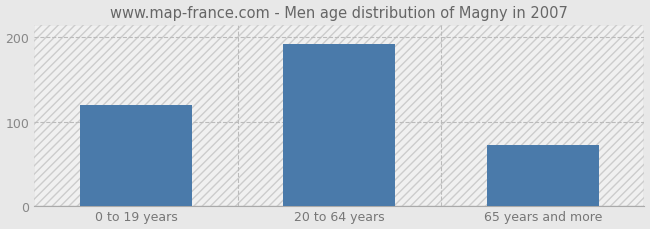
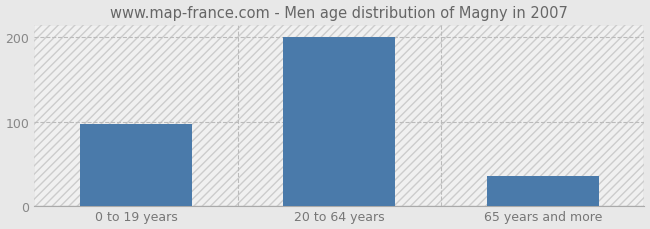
0 to 19 years: 120 -> 97
20 to 64 years: 192 -> 200
65 years and more: 72 -> 35
